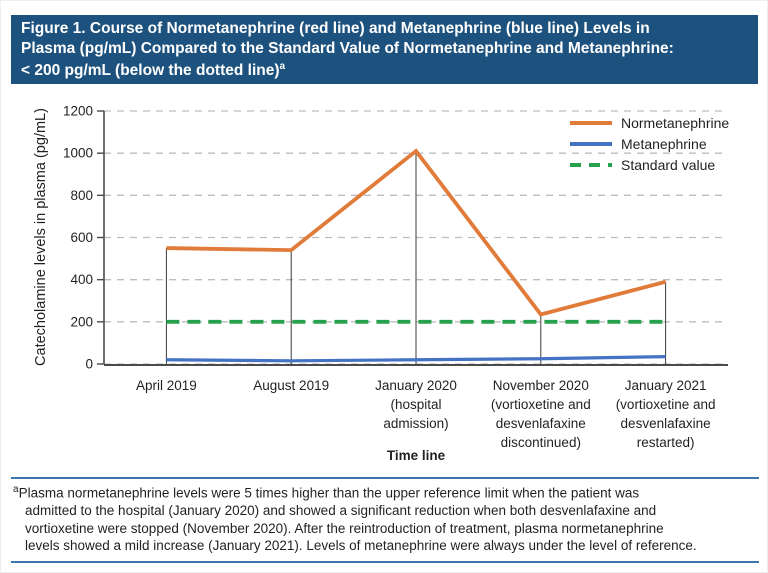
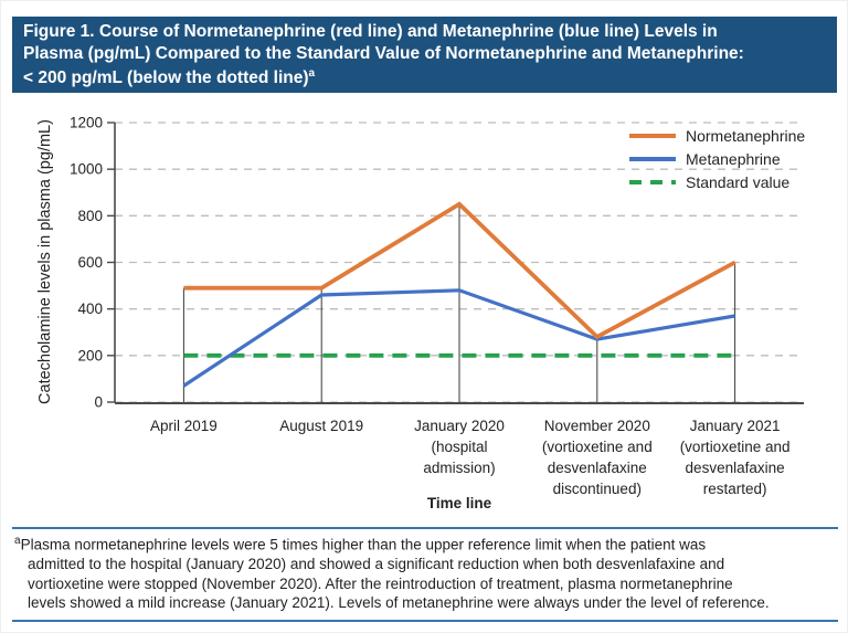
Normetanephrine/April 2019: 550 -> 490
Metanephrine/April 2019: 20 -> 70
Normetanephrine/August 2019: 540 -> 490
Metanephrine/August 2019: 20 -> 460
Normetanephrine/January 2020 (hospital admission): 1010 -> 850
Metanephrine/January 2020 (hospital admission): 20 -> 480
Normetanephrine/November 2020 (vortioxetine and desvenlafaxine discontinued): 240 -> 280
Metanephrine/November 2020 (vortioxetine and desvenlafaxine discontinued): 20 -> 270
Normetanephrine/January 2021 (vortioxetine and desvenlafaxine restarted): 390 -> 600
Metanephrine/January 2021 (vortioxetine and desvenlafaxine restarted): 40 -> 370
